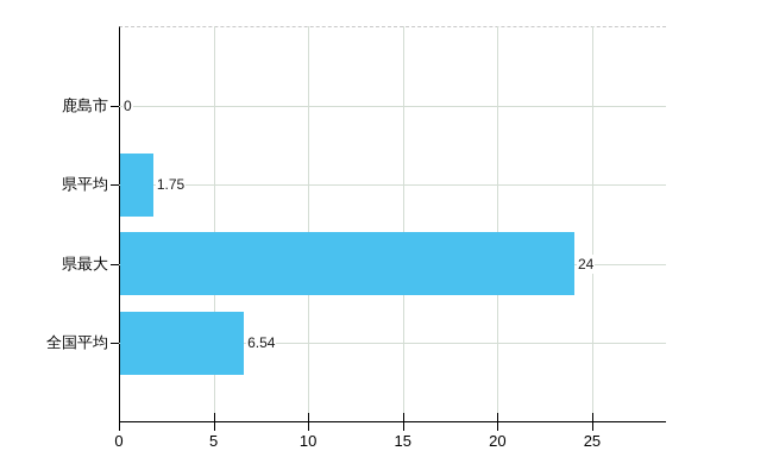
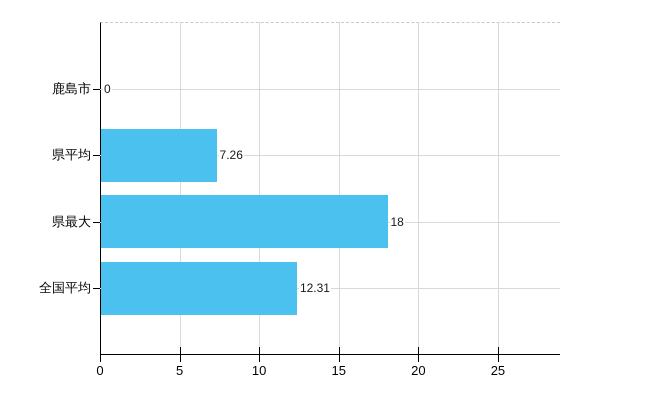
県平均: 1.75 -> 7.26
県最大: 24 -> 18
全国平均: 6.54 -> 12.31
